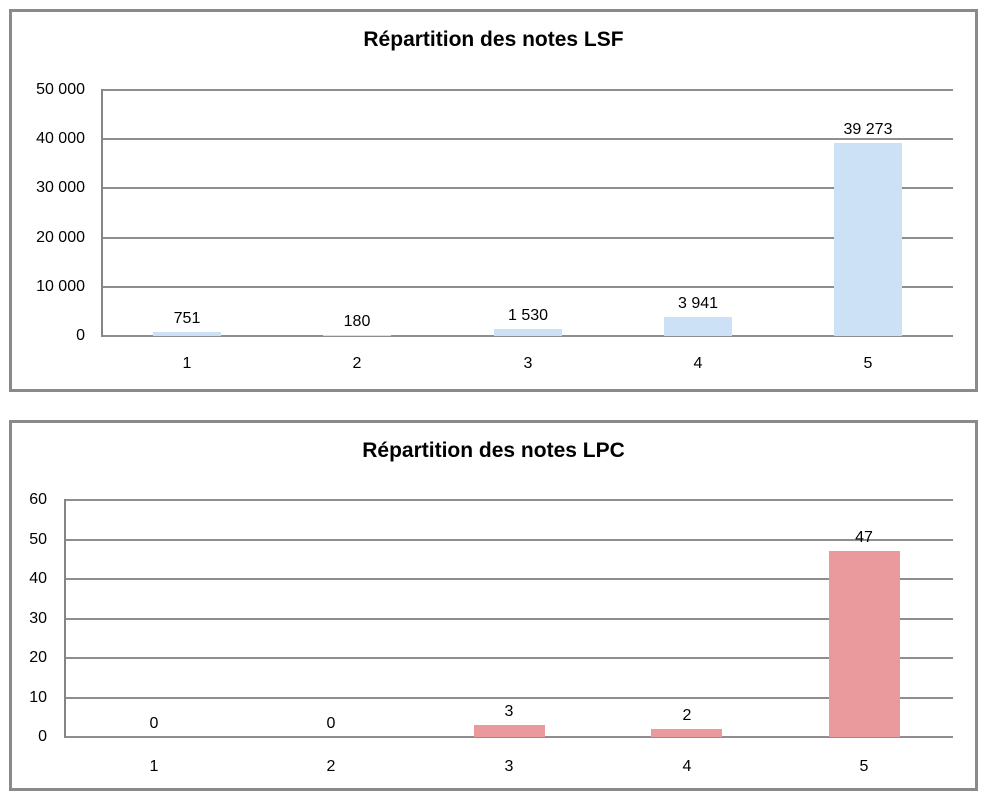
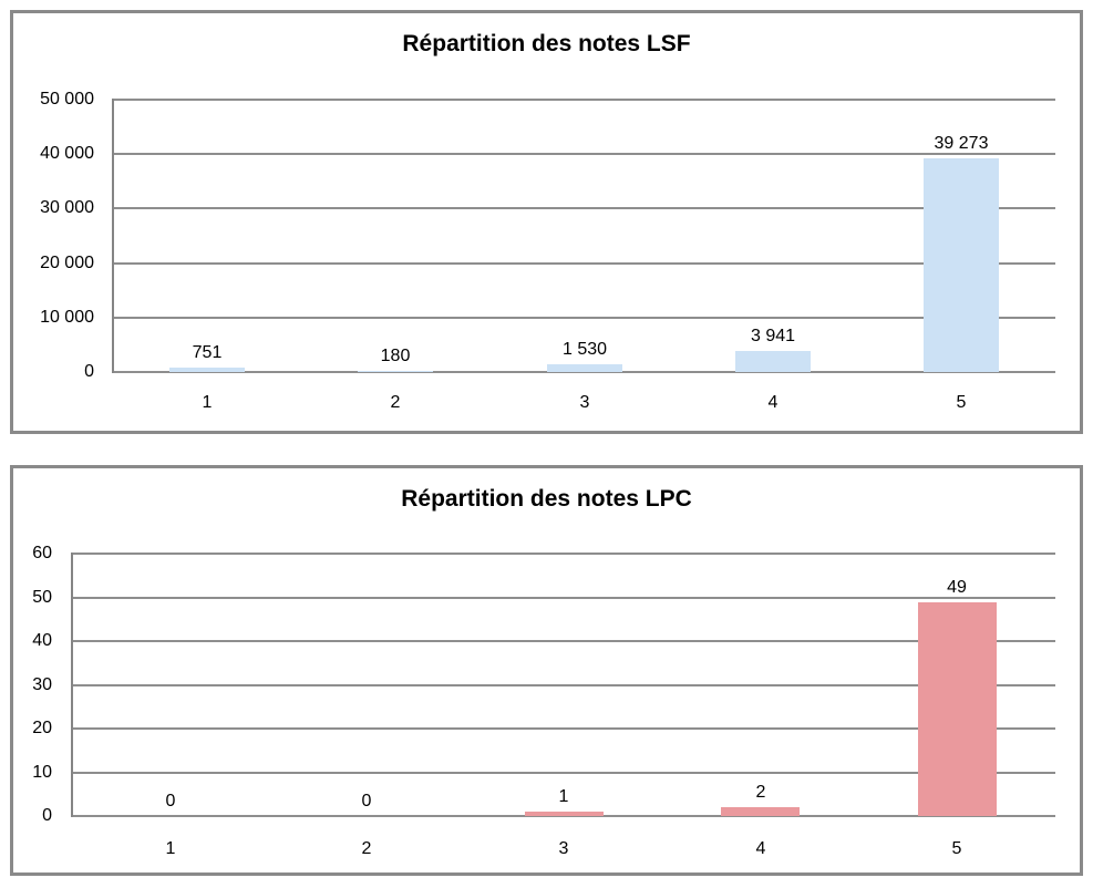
Répartition des notes LPC/3: 3 -> 1
Répartition des notes LPC/5: 47 -> 49
